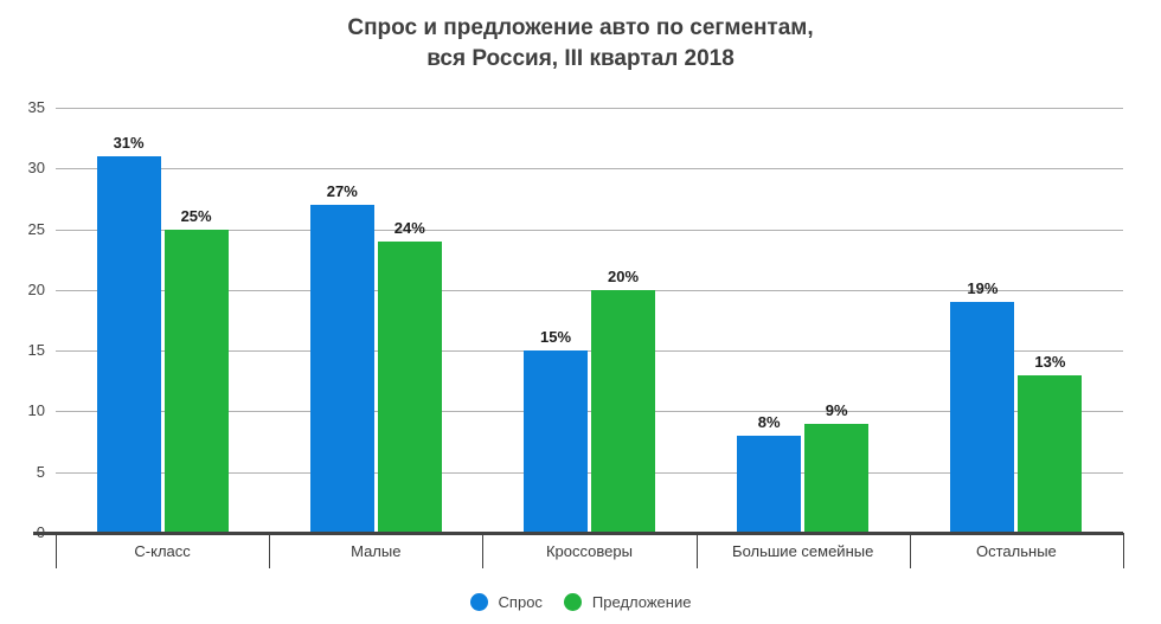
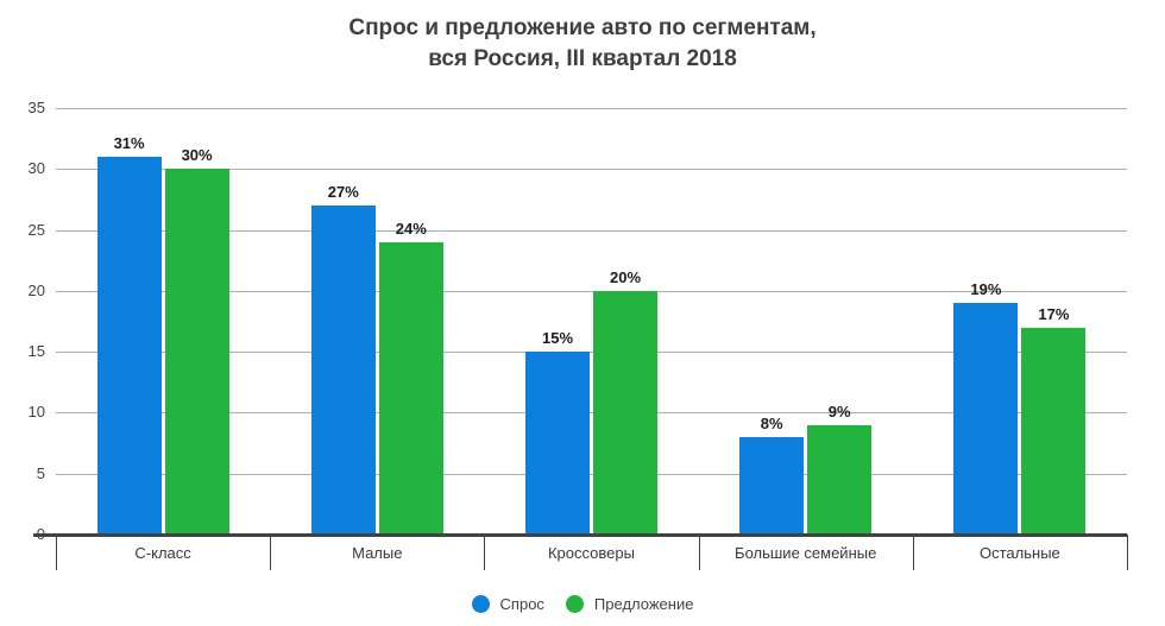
Предложение/С-класс: 25% -> 30%
Предложение/Остальные: 13% -> 17%
